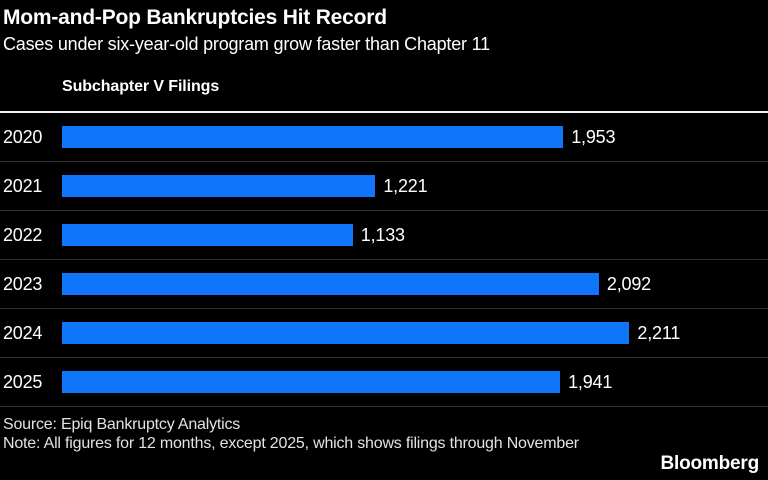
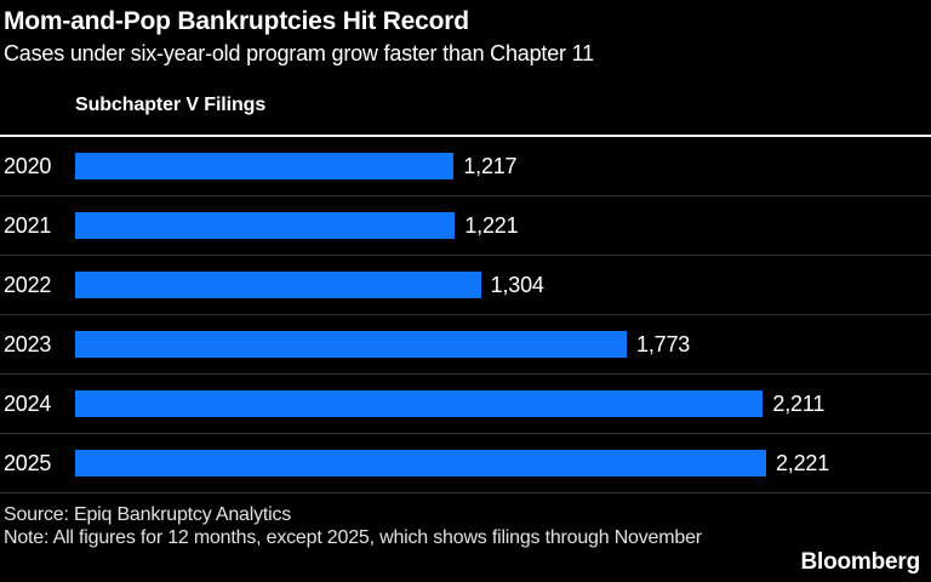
2020: 1,953 -> 1,217
2022: 1,133 -> 1,304
2023: 2,092 -> 1,773
2025: 1,941 -> 2,221
